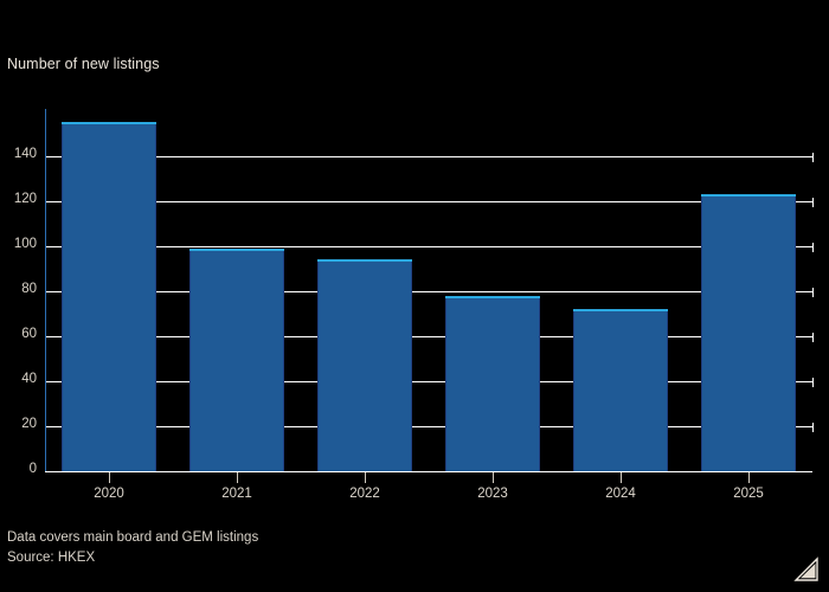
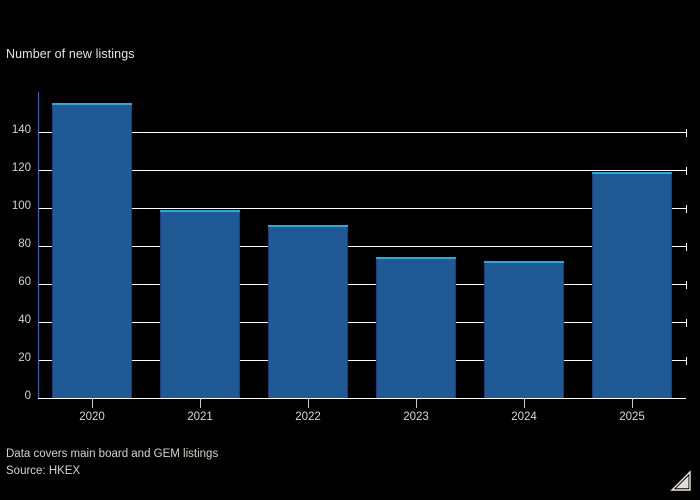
2022: 93 -> 90
2023: 77 -> 73
2025: 122 -> 118
